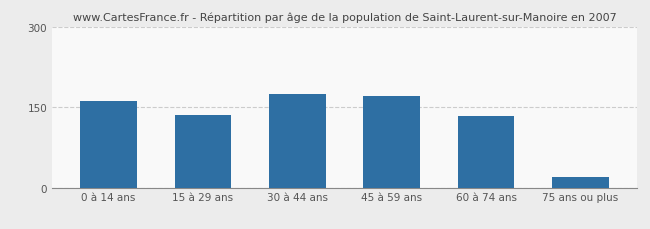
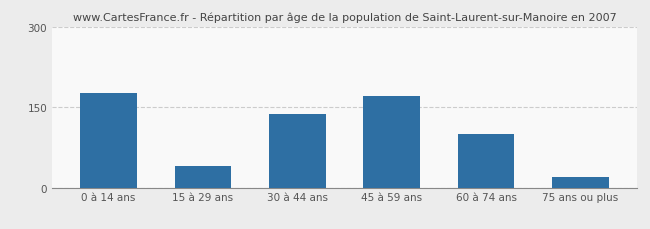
0 à 14 ans: 161 -> 176
15 à 29 ans: 136 -> 40
30 à 44 ans: 174 -> 138
60 à 74 ans: 133 -> 100
